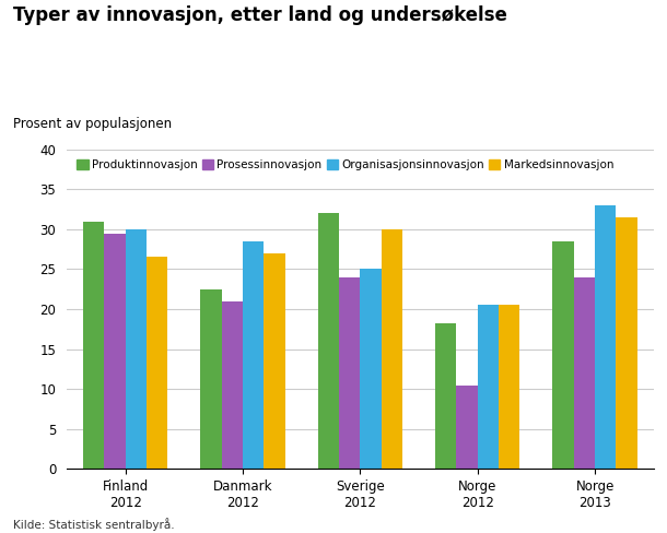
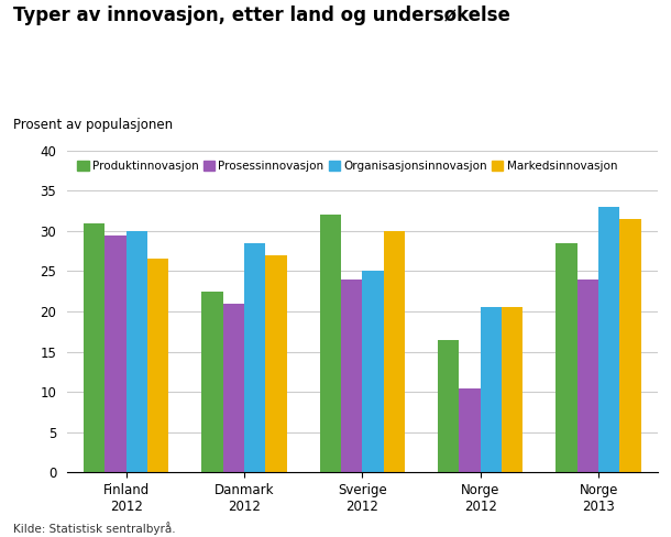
Produktinnovasjon/Norge 2012: 18.2 -> 16.5
